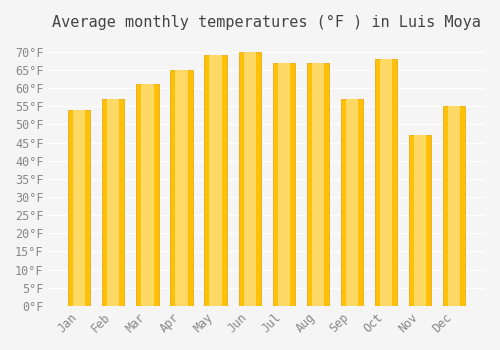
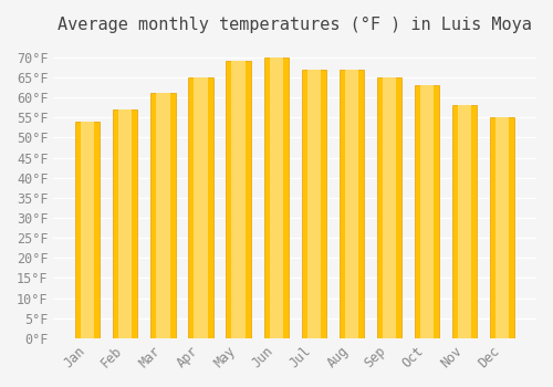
Sep: 57°F -> 65°F
Oct: 68°F -> 63°F
Nov: 47°F -> 58°F
